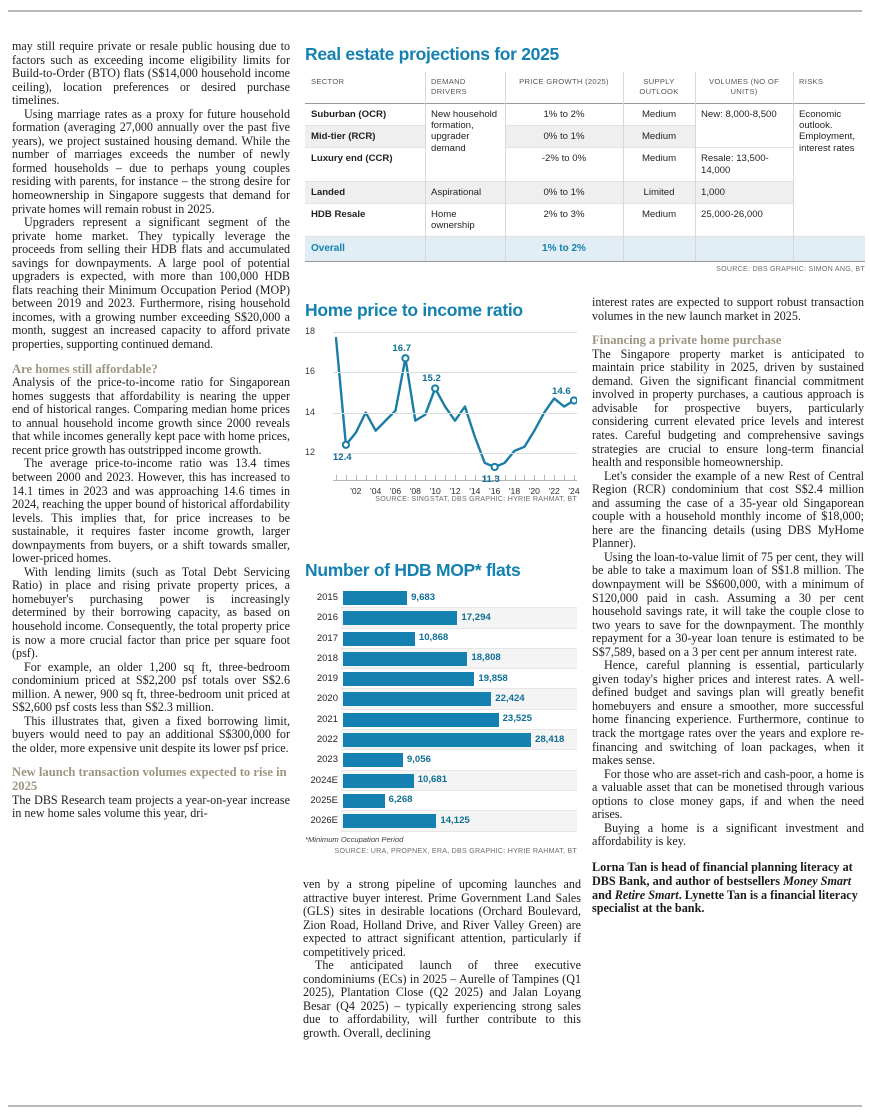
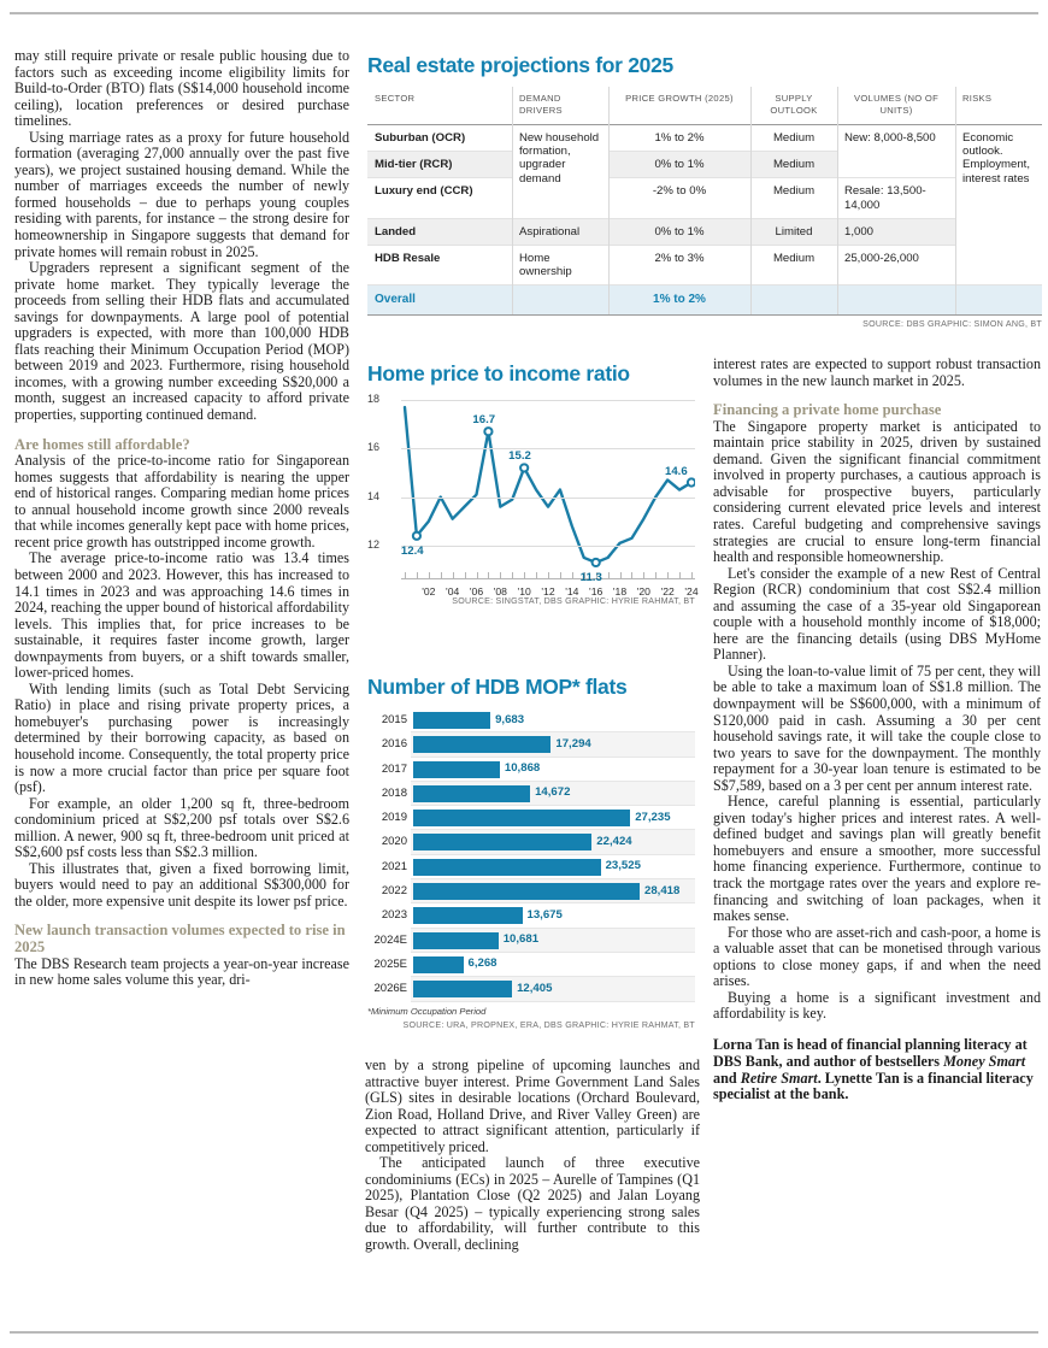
Number of HDB MOP* flats/2018: 18,808 -> 14,672
Number of HDB MOP* flats/2019: 19,858 -> 27,235
Number of HDB MOP* flats/2023: 9,056 -> 13,675
Number of HDB MOP* flats/2026E: 14,125 -> 12,405
